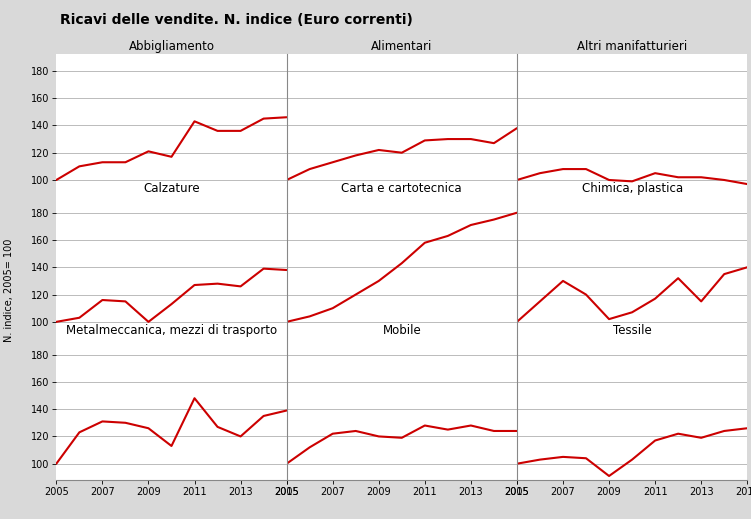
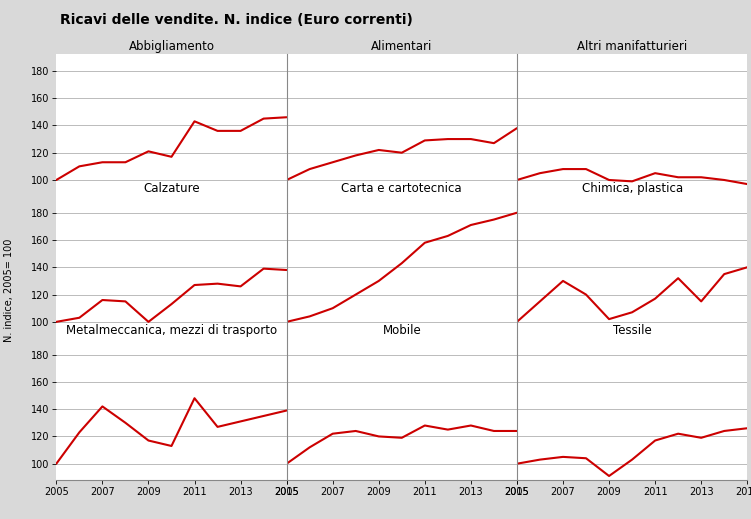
Metalmeccanica, mezzi di trasporto/2007: 131 -> 142
Metalmeccanica, mezzi di trasporto/2009: 126 -> 117
Metalmeccanica, mezzi di trasporto/2013: 120 -> 131
